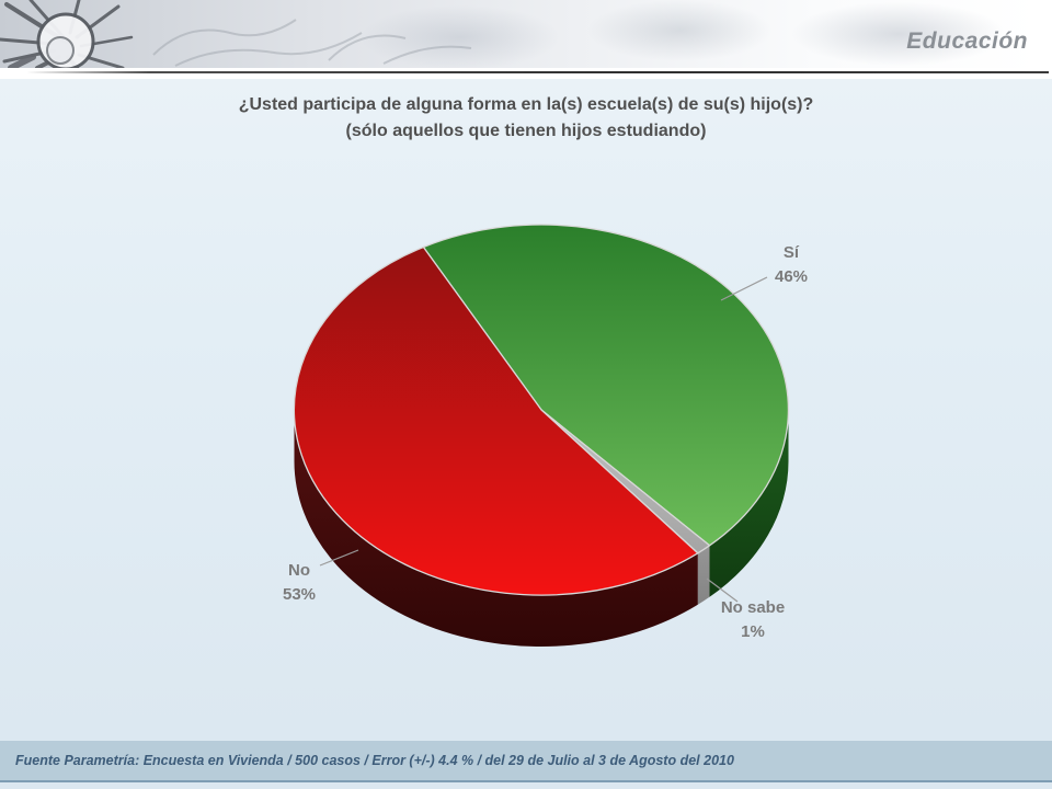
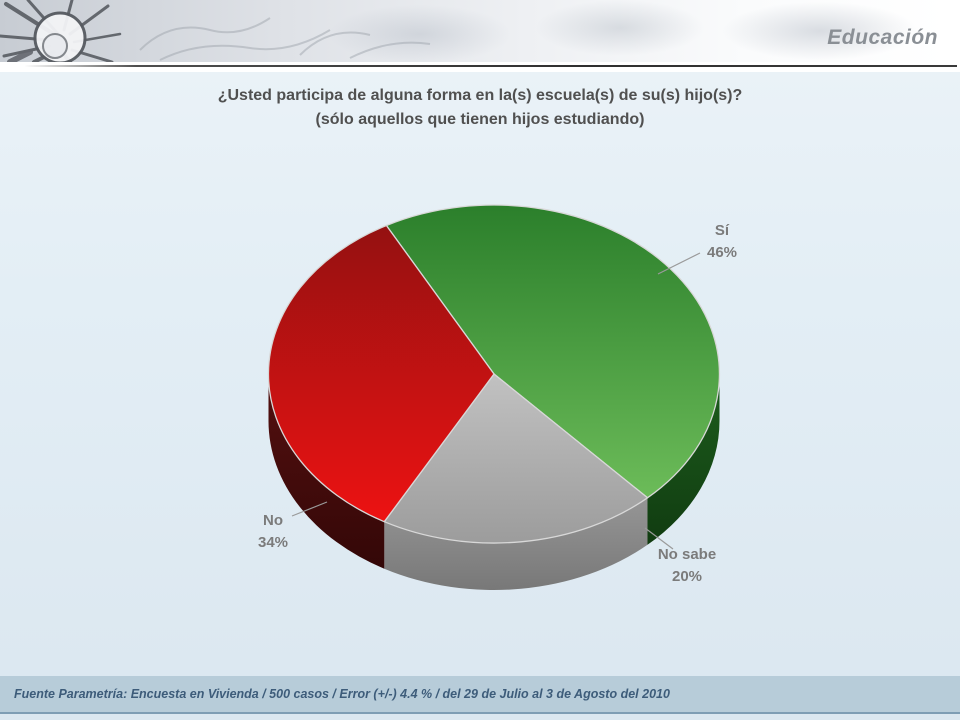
No sabe: 1% -> 20%
No: 53% -> 34%
